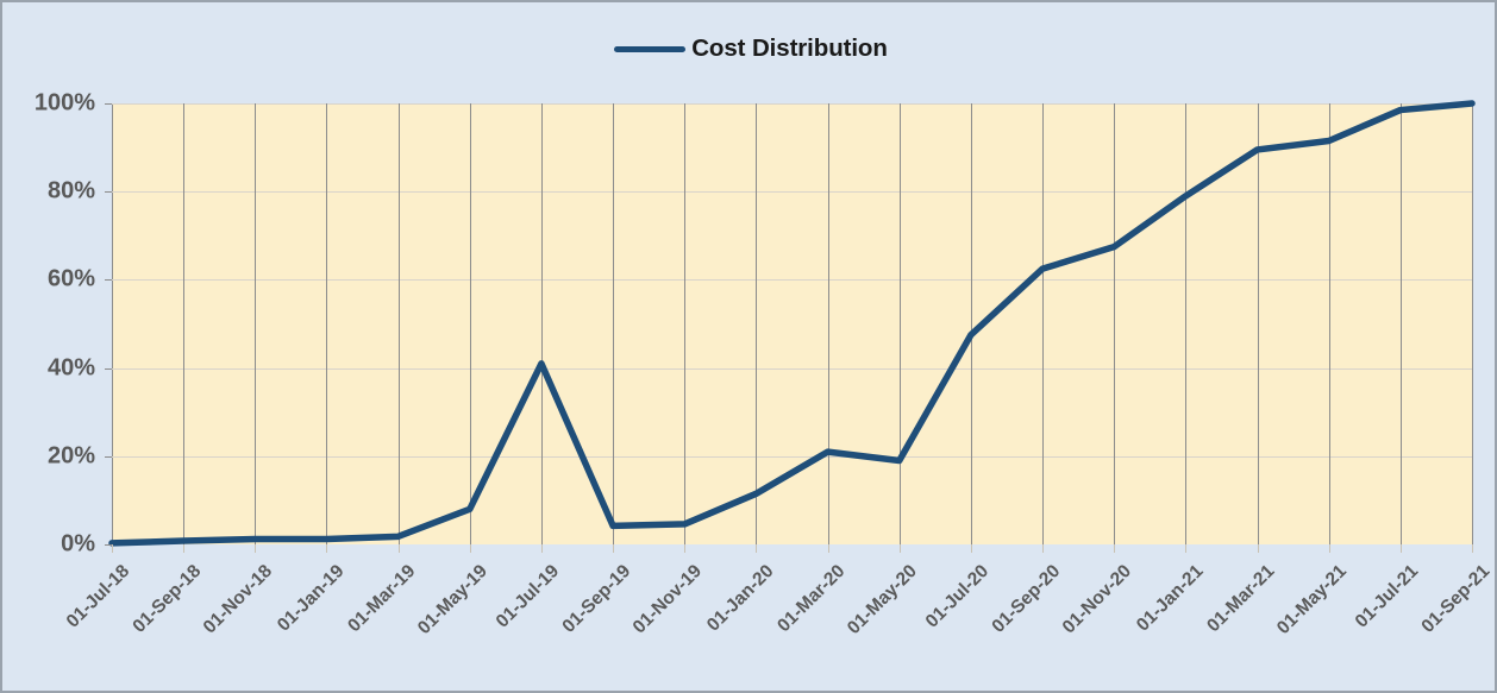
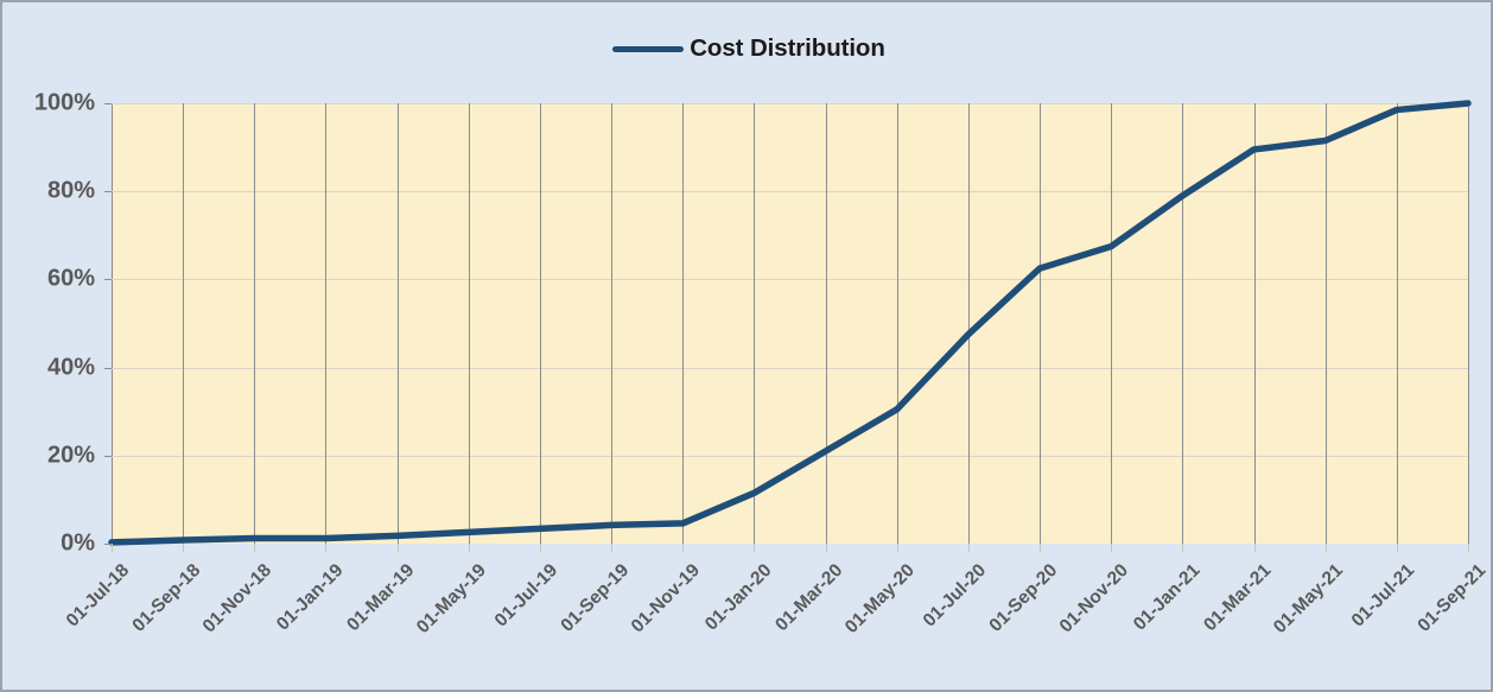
01-May-19: 8% -> 3%
01-Jul-19: 41% -> 3%
01-May-20: 19% -> 30%
